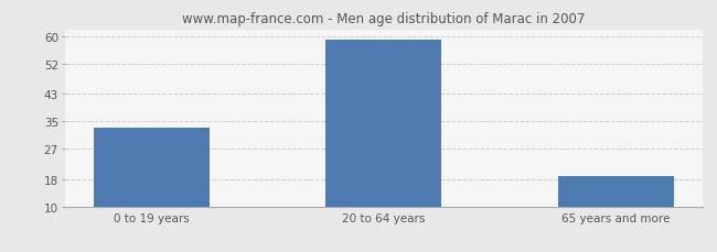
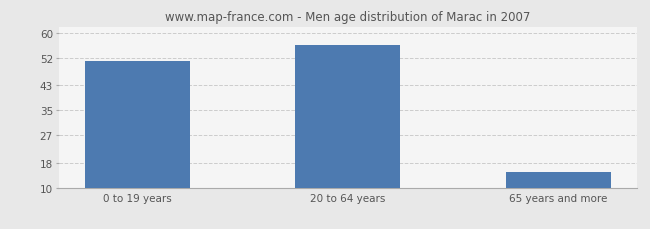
0 to 19 years: 33 -> 51
20 to 64 years: 59 -> 56
65 years and more: 19 -> 15
